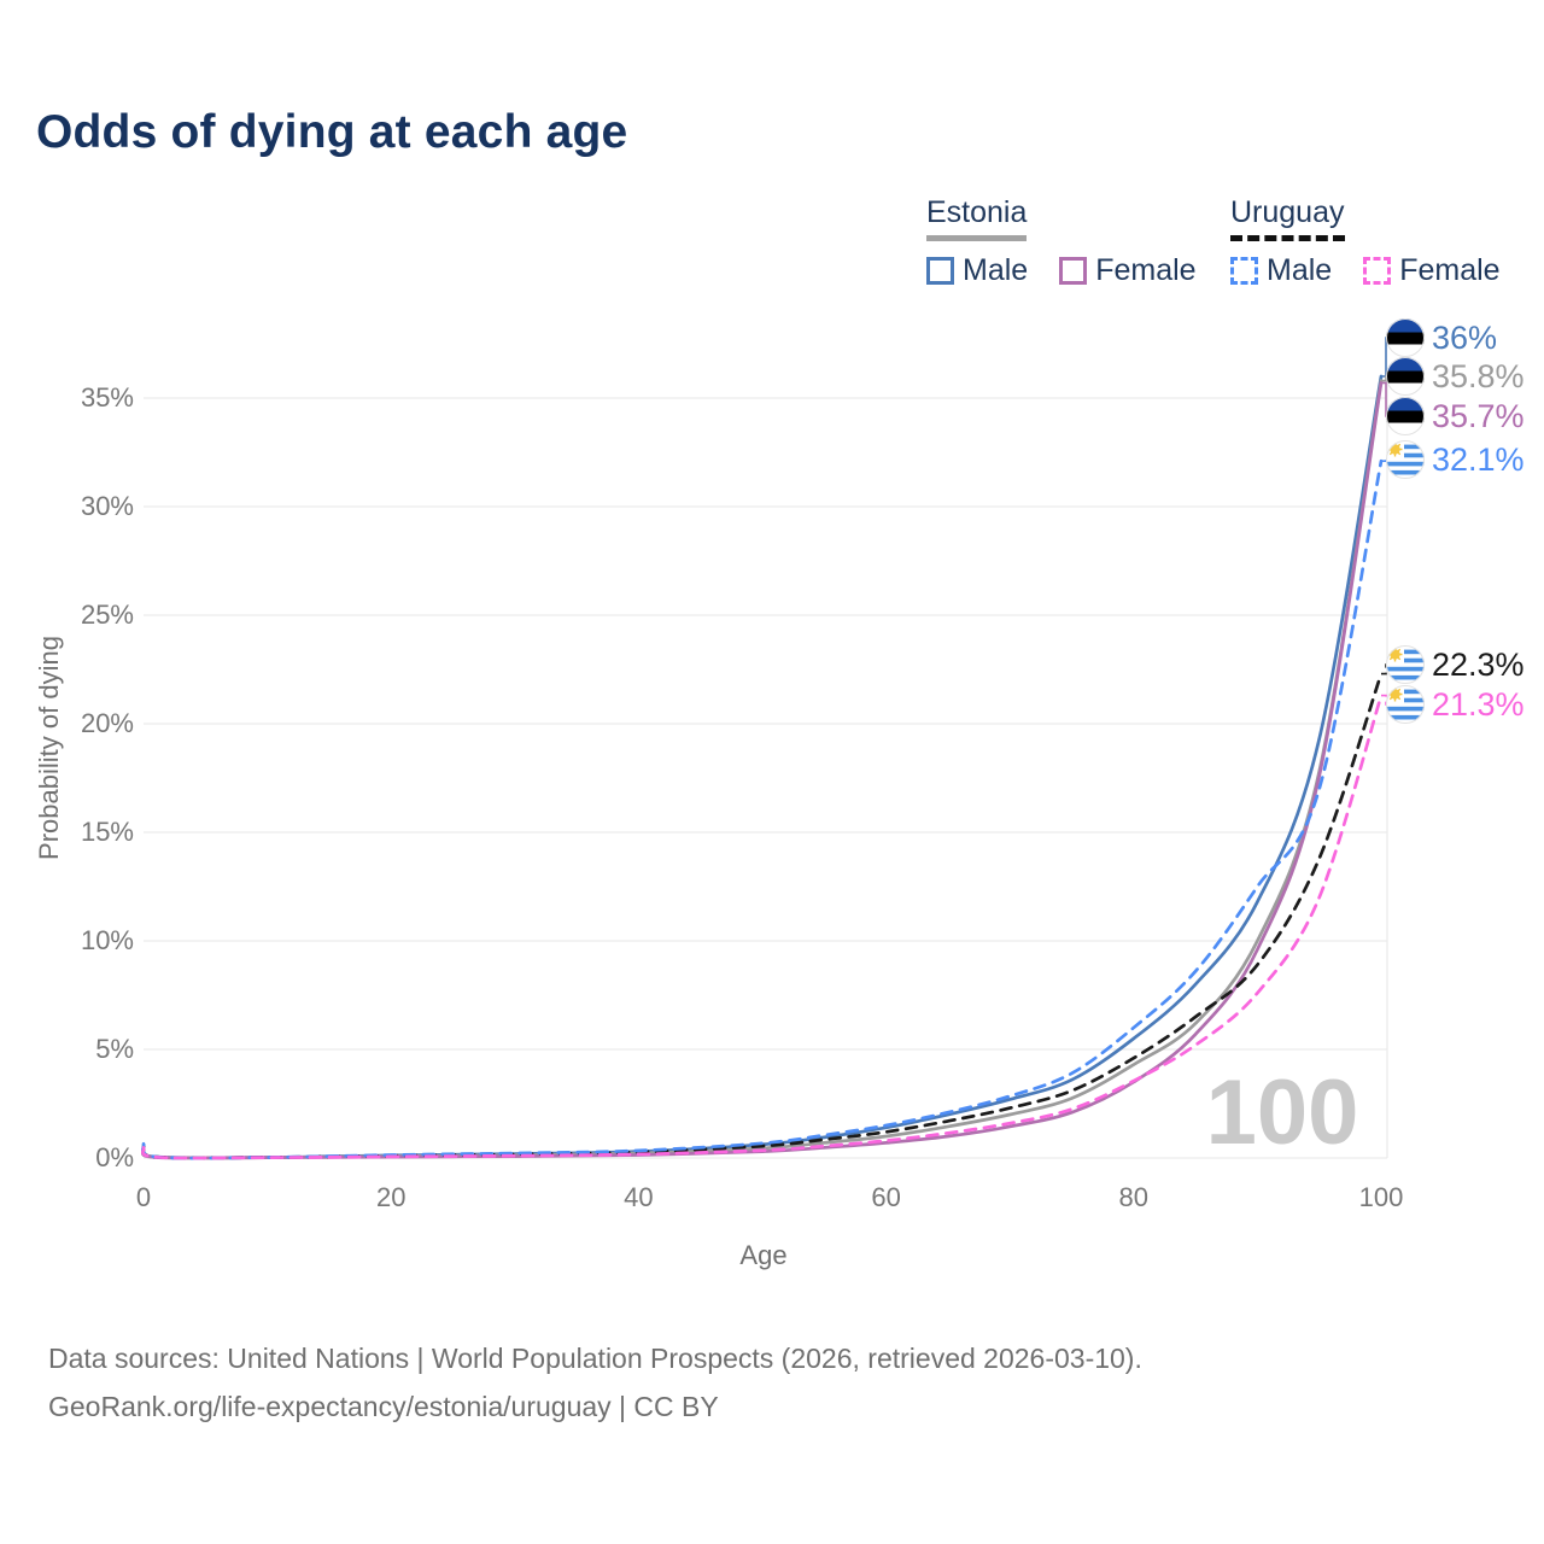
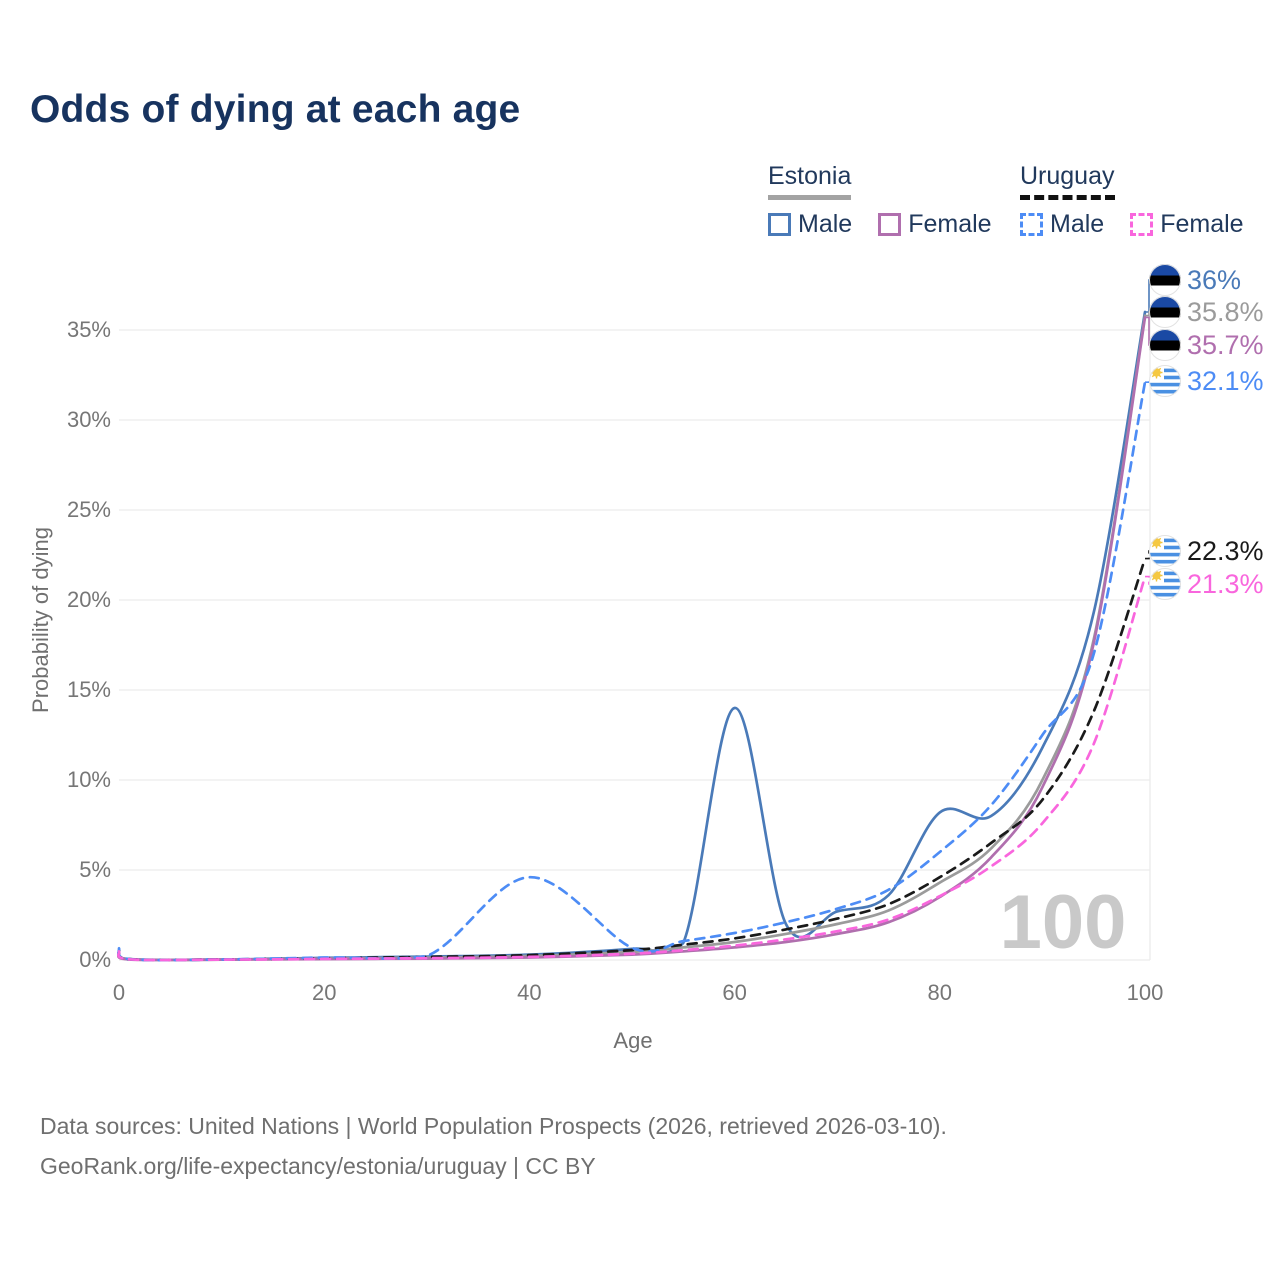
Uruguay Male/40: 0.3% -> 4.6%
Estonia Male/60: 1.4% -> 14.0%
Estonia Male/80: 5.5% -> 8.2%
